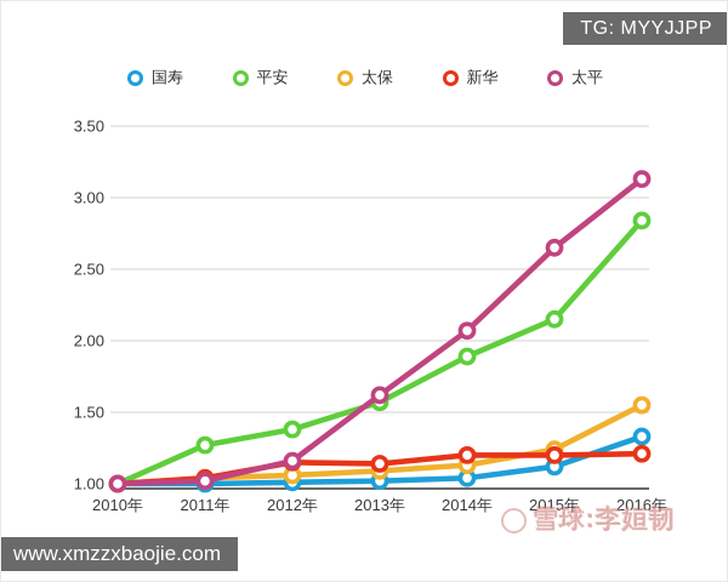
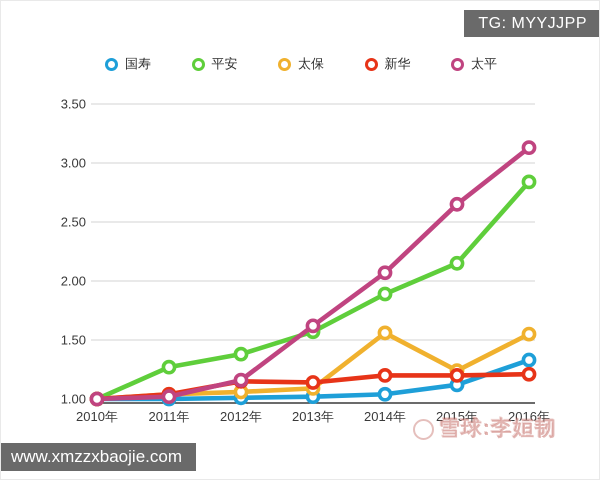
太保/2014年: 1.13 -> 1.56
